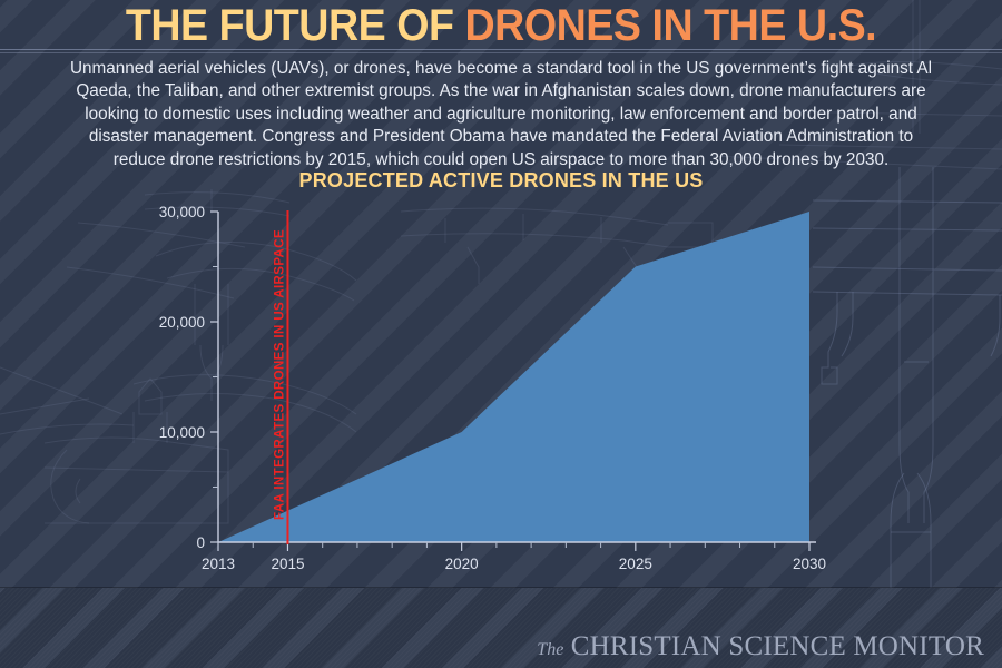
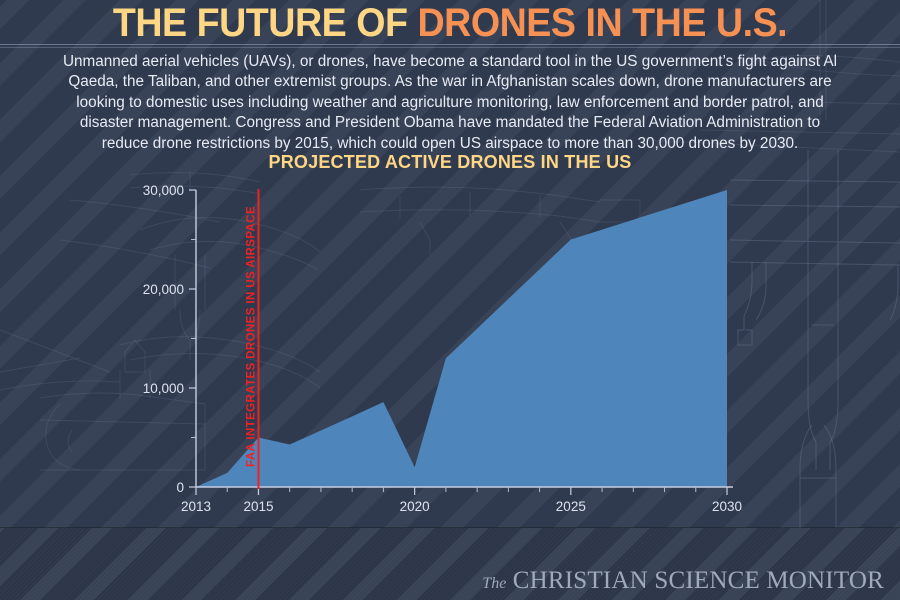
2015: 3000 -> 5000
2020: 10000 -> 2000
